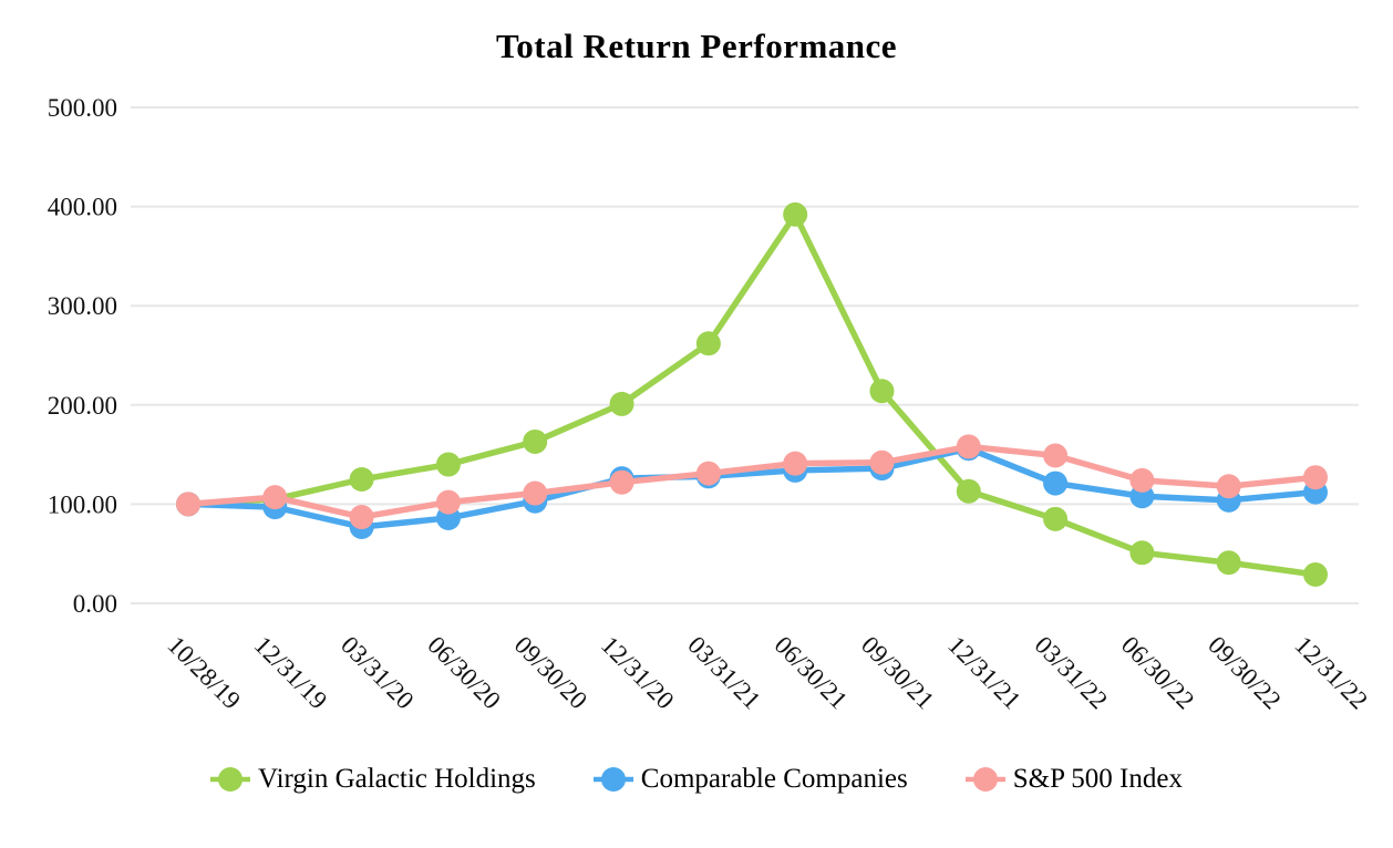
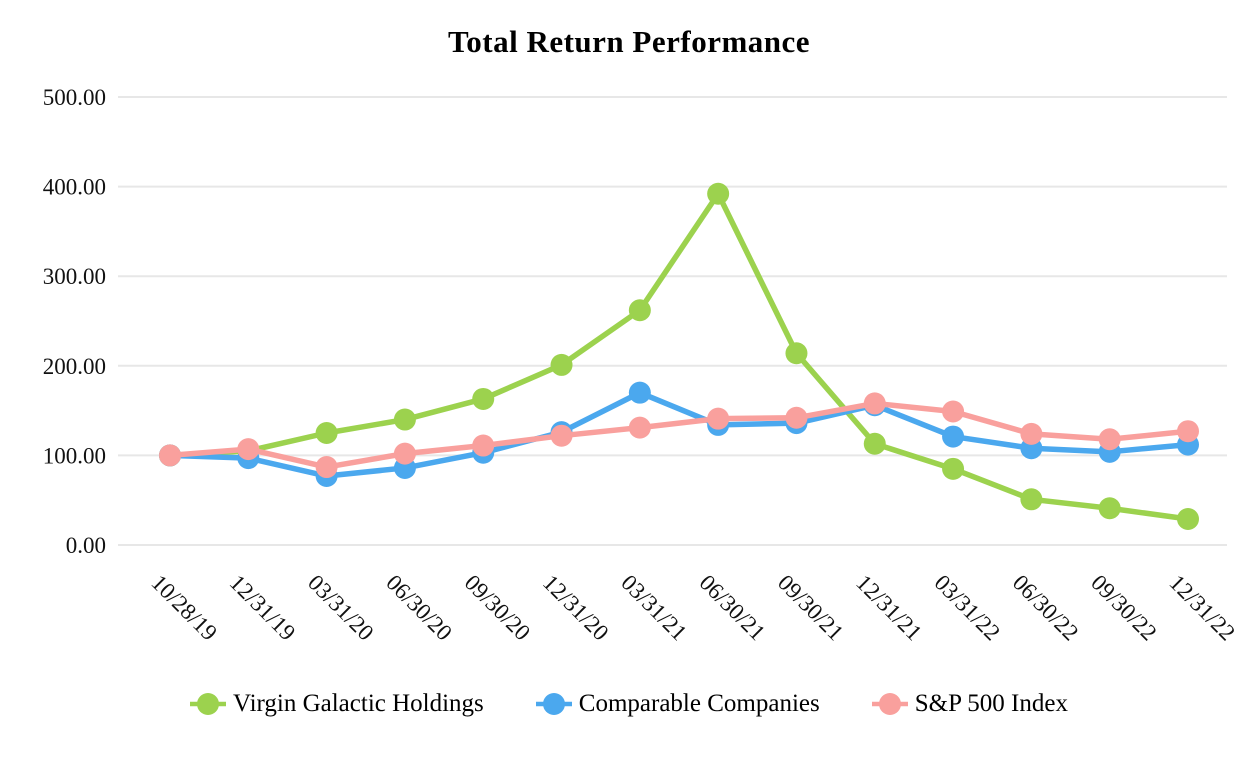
Comparable Companies/03/31/21: 130 -> 170
